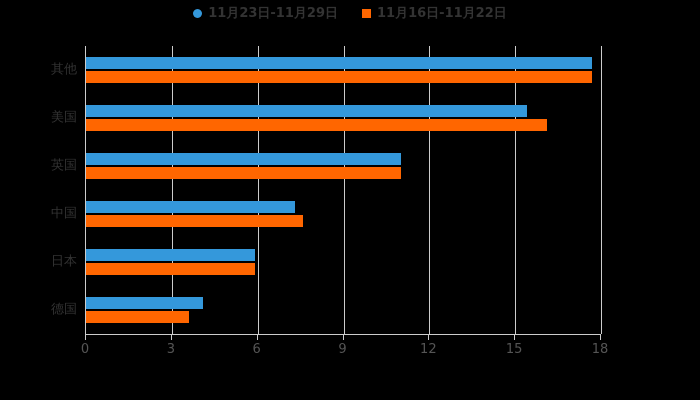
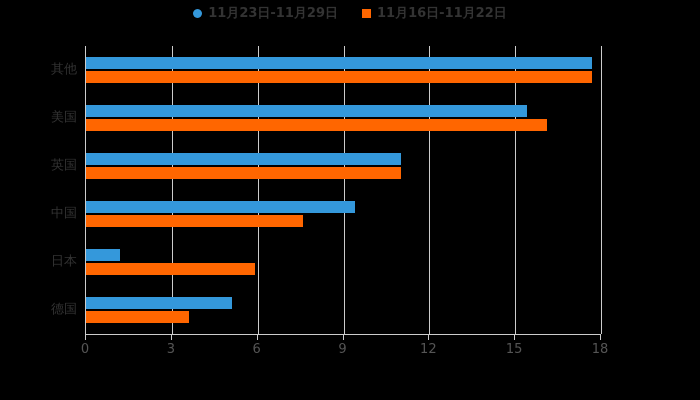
11月23日-11月29日/中国: 7.3 -> 9.4
11月23日-11月29日/日本: 5.9 -> 1.2
11月23日-11月29日/德国: 4.1 -> 5.1
